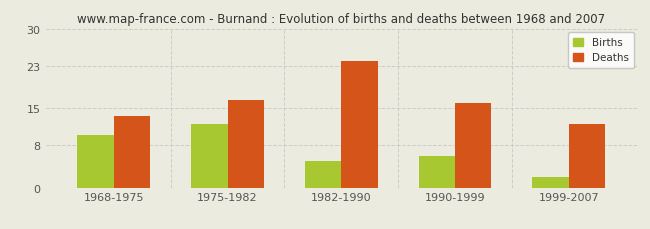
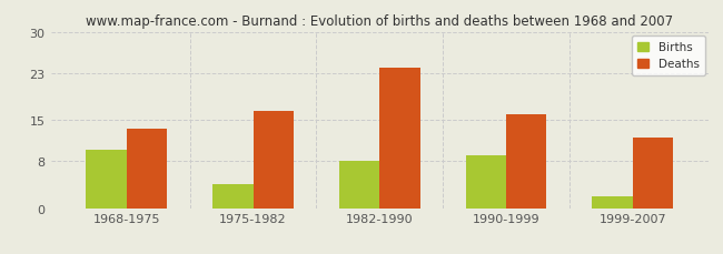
Births/1975-1982: 12 -> 4
Births/1982-1990: 5 -> 8
Births/1990-1999: 6 -> 9
